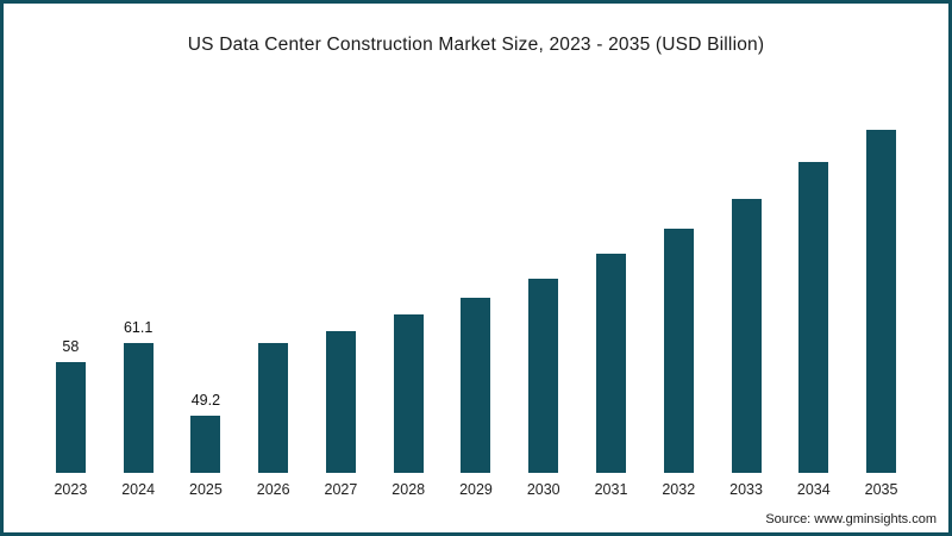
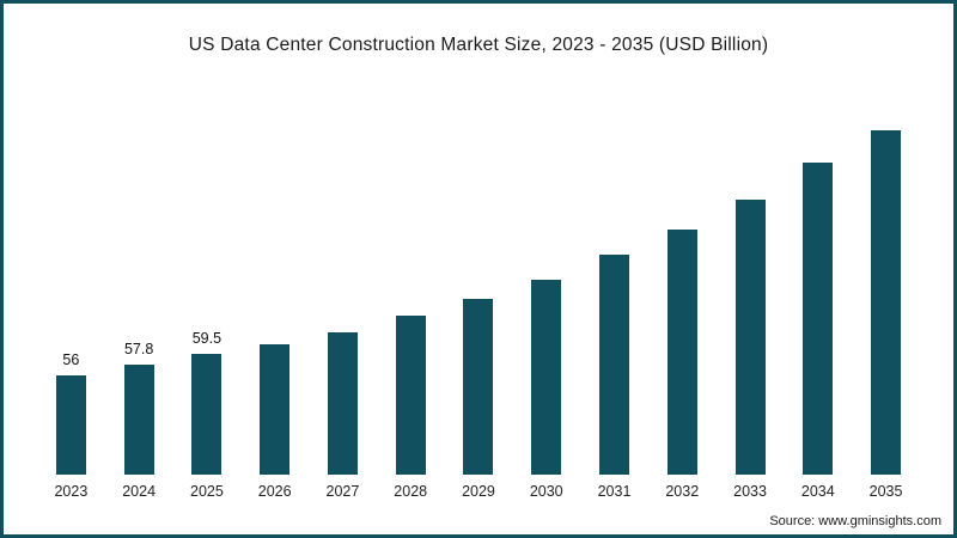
2023: 58 -> 56
2024: 61.1 -> 57.8
2025: 49.2 -> 59.5
